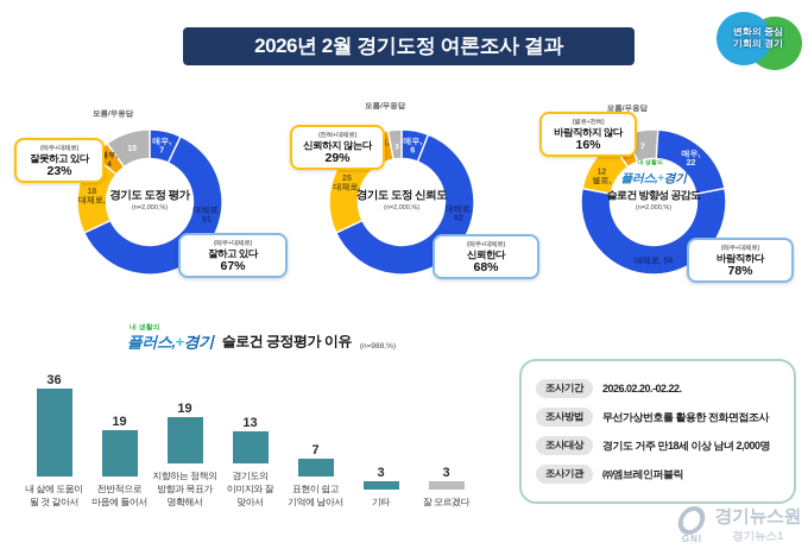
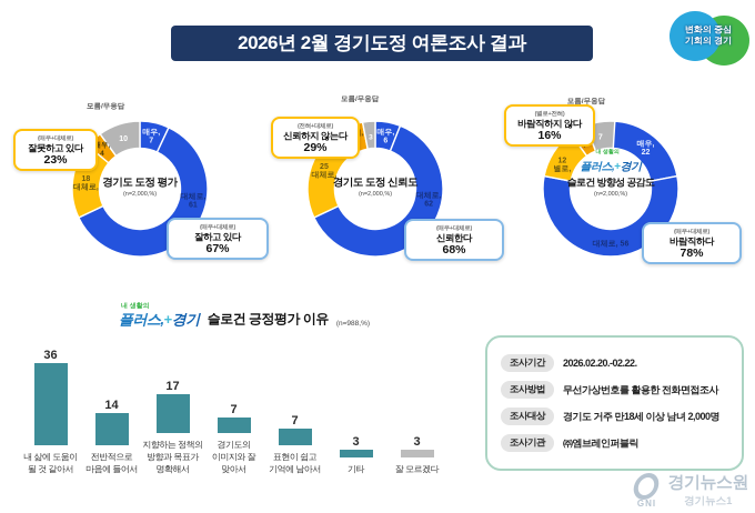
슬로건 긍정평가 이유/전반적으로 마음에 들어서: 19 -> 14
슬로건 긍정평가 이유/지향하는 정책의 방향과 목표가 명확해서: 19 -> 17
슬로건 긍정평가 이유/경기도의 이미지와 잘 맞아서: 13 -> 7
